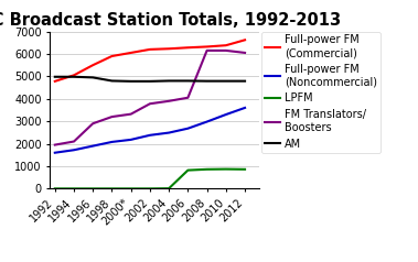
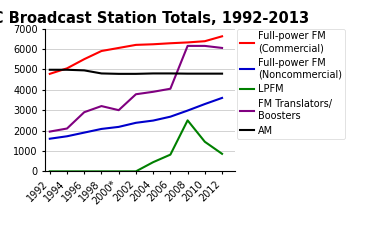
FM Translators/ Boosters/2000*: 3320 -> 3000
LPFM/2004: 10 -> 450
LPFM/2008: 860 -> 2500
LPFM/2010: 870 -> 1450
